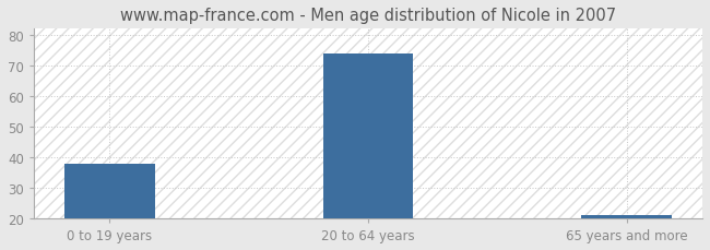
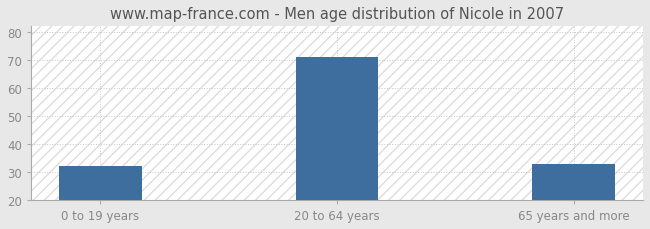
0 to 19 years: 38 -> 32
20 to 64 years: 74 -> 71
65 years and more: 21 -> 33
